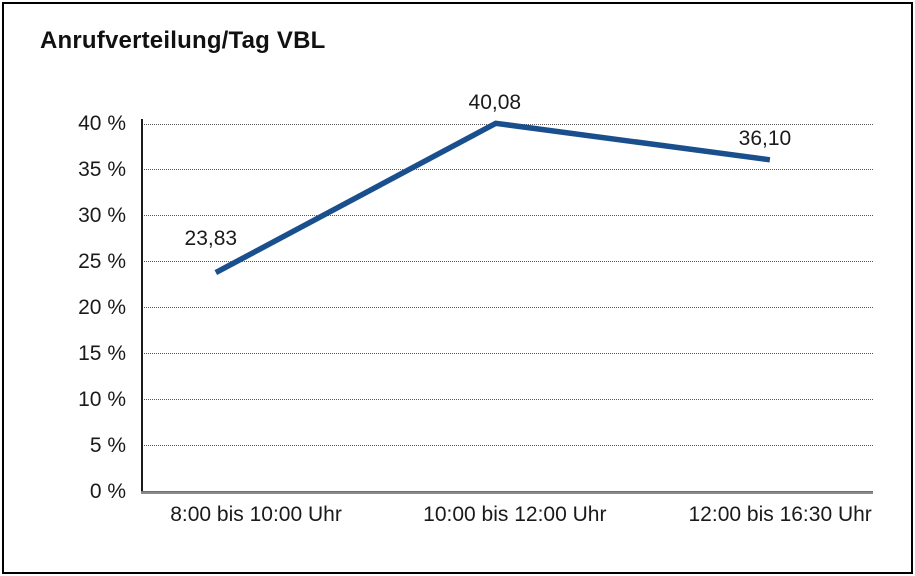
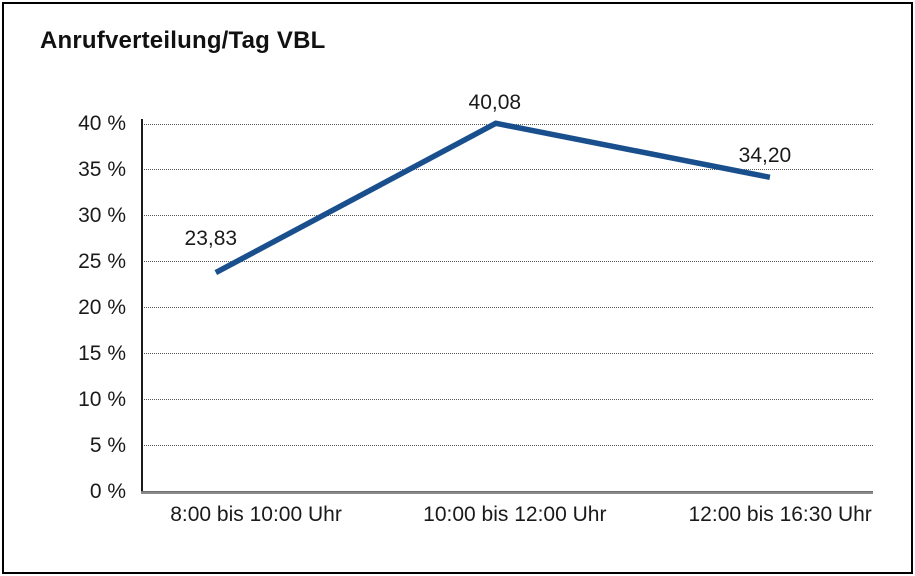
12:00 bis 16:30 Uhr: 36,10 -> 34,20
